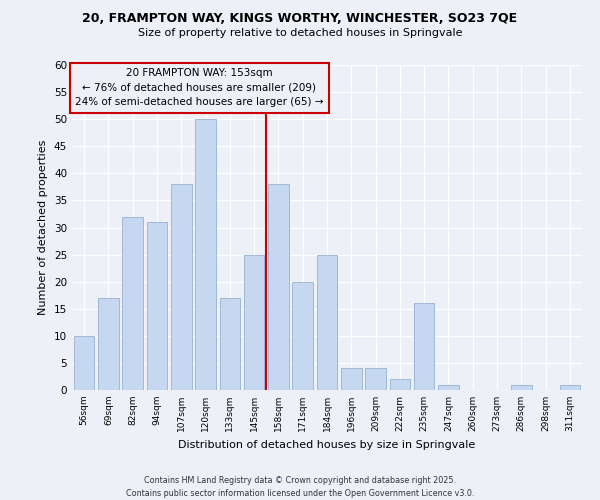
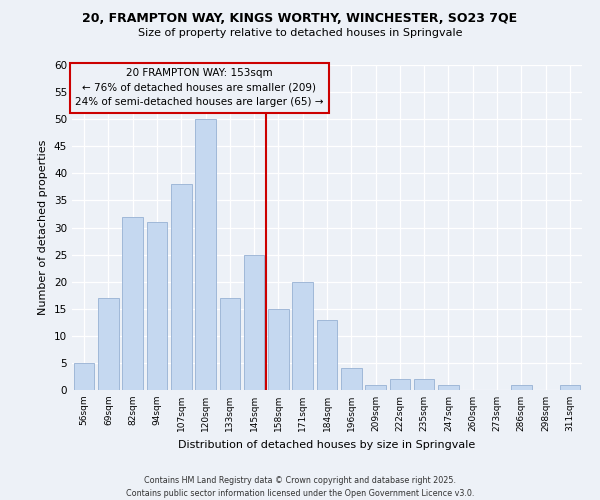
56sqm: 10 -> 5
158sqm: 38 -> 15
184sqm: 25 -> 13
209sqm: 4 -> 1
235sqm: 16 -> 2
